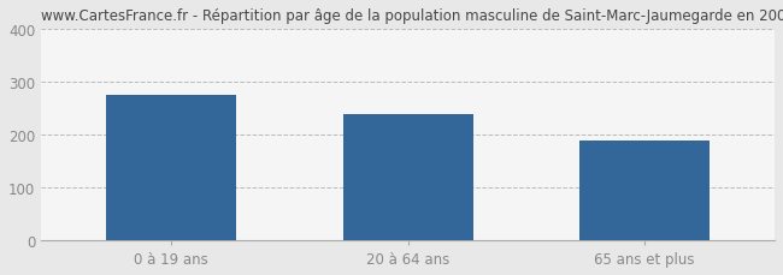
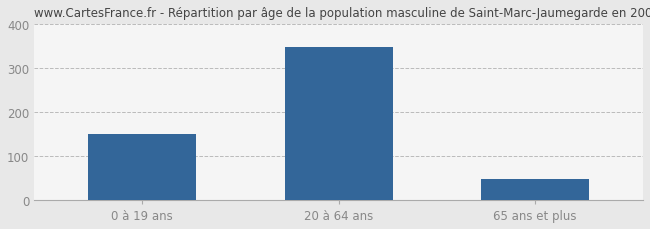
0 à 19 ans: 275 -> 150
20 à 64 ans: 240 -> 348
65 ans et plus: 190 -> 48
